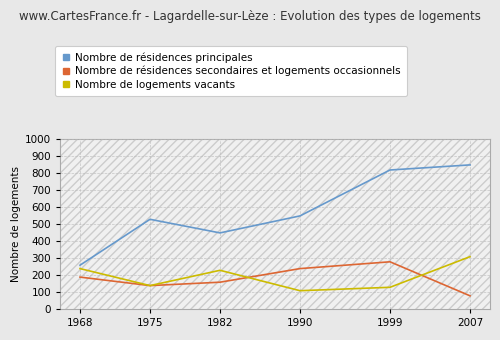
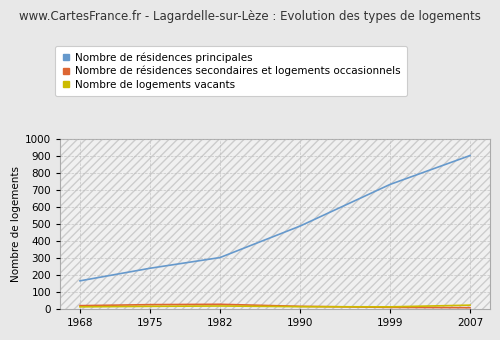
Nombre de résidences principales/1968: 260 -> 170
Nombre de résidences secondaires et logements occasionnels/1968: 190 -> 20
Nombre de logements vacants/1968: 240 -> 20
Nombre de résidences principales/1975: 530 -> 240
Nombre de résidences secondaires et logements occasionnels/1975: 140 -> 30
Nombre de logements vacants/1975: 140 -> 20
Nombre de résidences principales/1982: 450 -> 300
Nombre de résidences secondaires et logements occasionnels/1982: 160 -> 30
Nombre de logements vacants/1982: 230 -> 20
Nombre de résidences principales/1990: 550 -> 490
Nombre de résidences secondaires et logements occasionnels/1990: 240 -> 20
Nombre de logements vacants/1990: 110 -> 20
Nombre de résidences principales/1999: 820 -> 740
Nombre de résidences secondaires et logements occasionnels/1999: 280 -> 10
Nombre de logements vacants/1999: 130 -> 20
Nombre de résidences principales/2007: 850 -> 900
Nombre de résidences secondaires et logements occasionnels/2007: 80 -> 10
Nombre de logements vacants/2007: 310 -> 20
